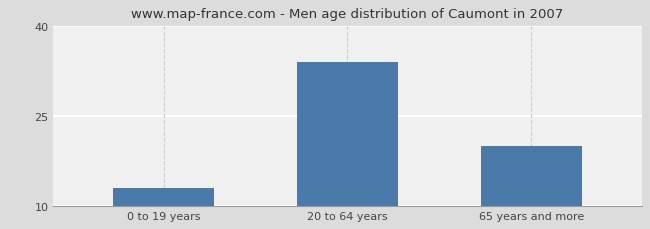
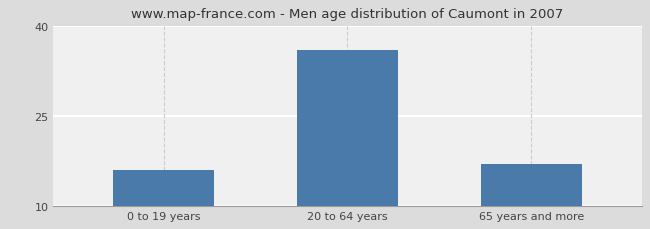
0 to 19 years: 13 -> 16
20 to 64 years: 34 -> 36
65 years and more: 20 -> 17
